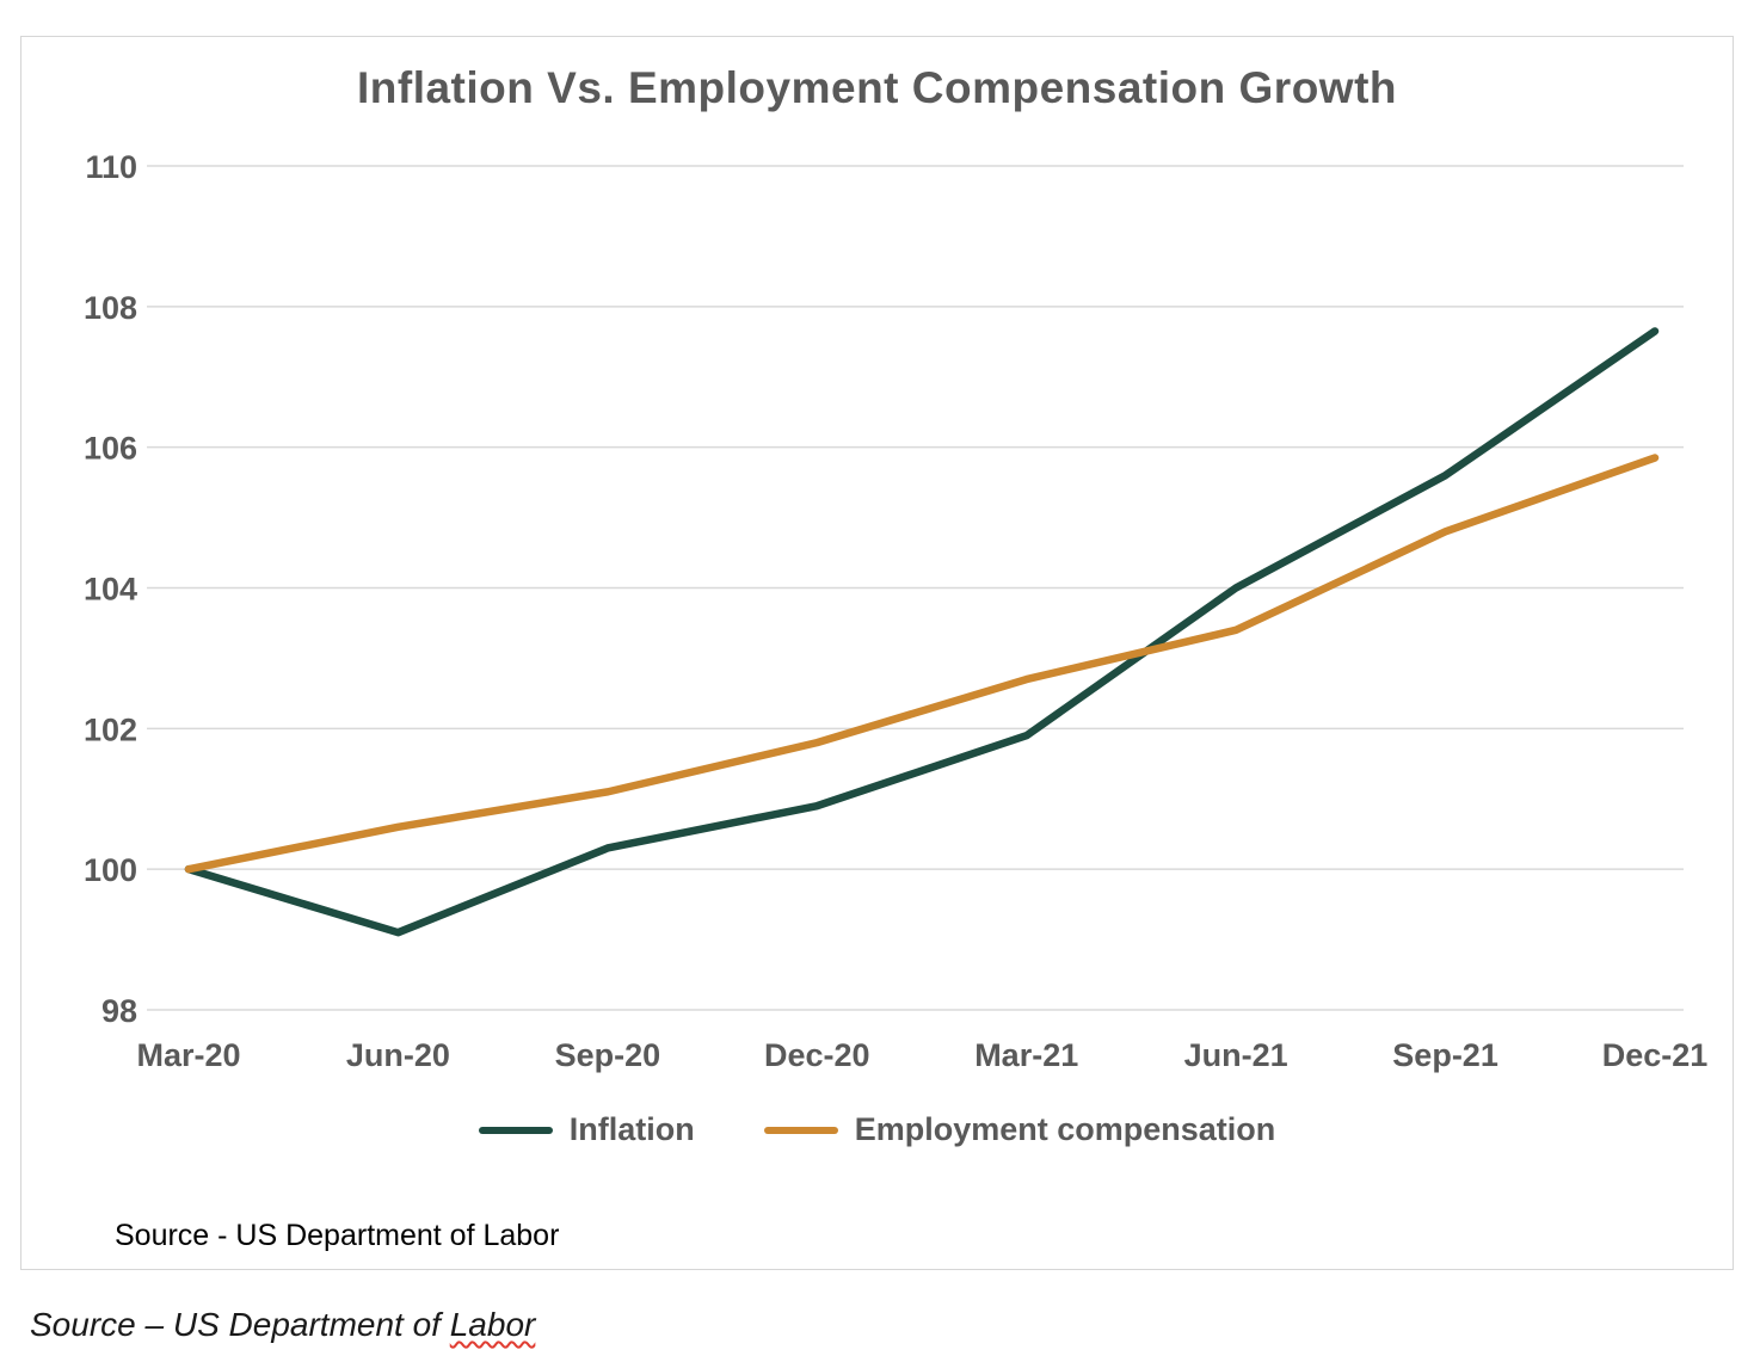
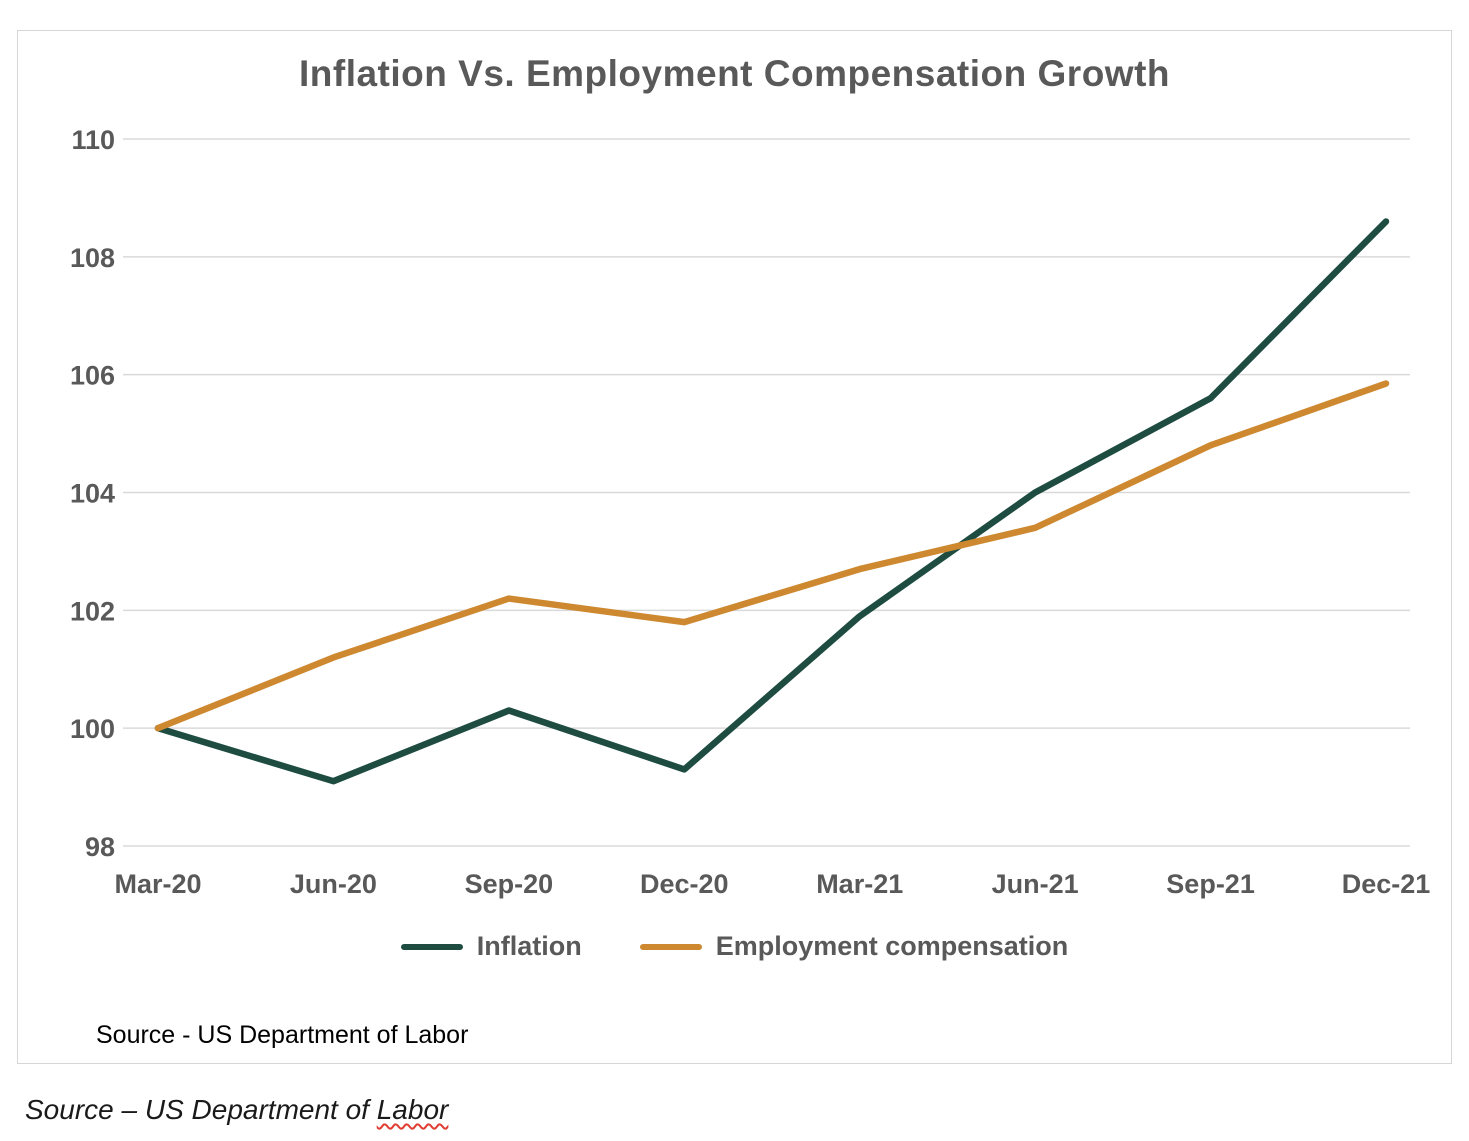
Employment compensation/Jun-20: 100.6 -> 101.2
Employment compensation/Sep-20: 101.1 -> 102.2
Inflation/Dec-20: 100.9 -> 99.3
Inflation/Dec-21: 107.7 -> 108.6
